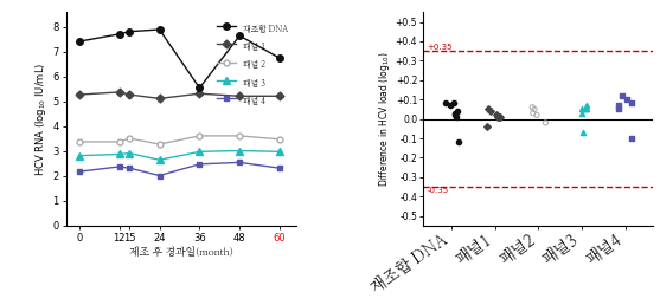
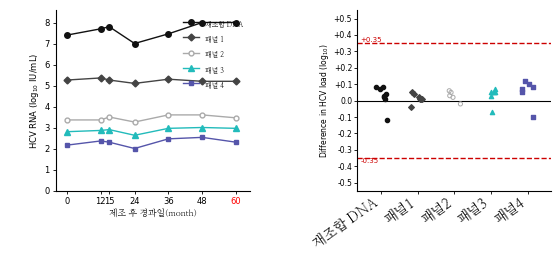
재조합 DNA/24: 7.90 -> 7.02
재조합 DNA/36: 5.55 -> 7.48
재조합 DNA/48: 7.65 -> 8.02
재조합 DNA/60: 6.75 -> 8.02
